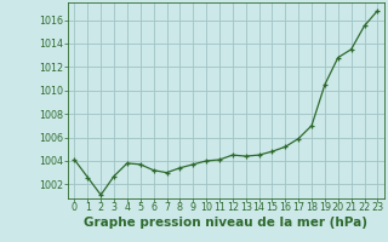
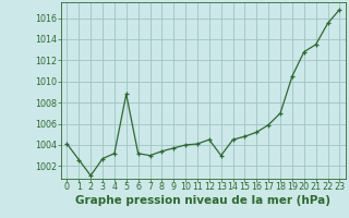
4: 1003.8 -> 1003.2
5: 1003.7 -> 1008.8
13: 1004.4 -> 1003.0
